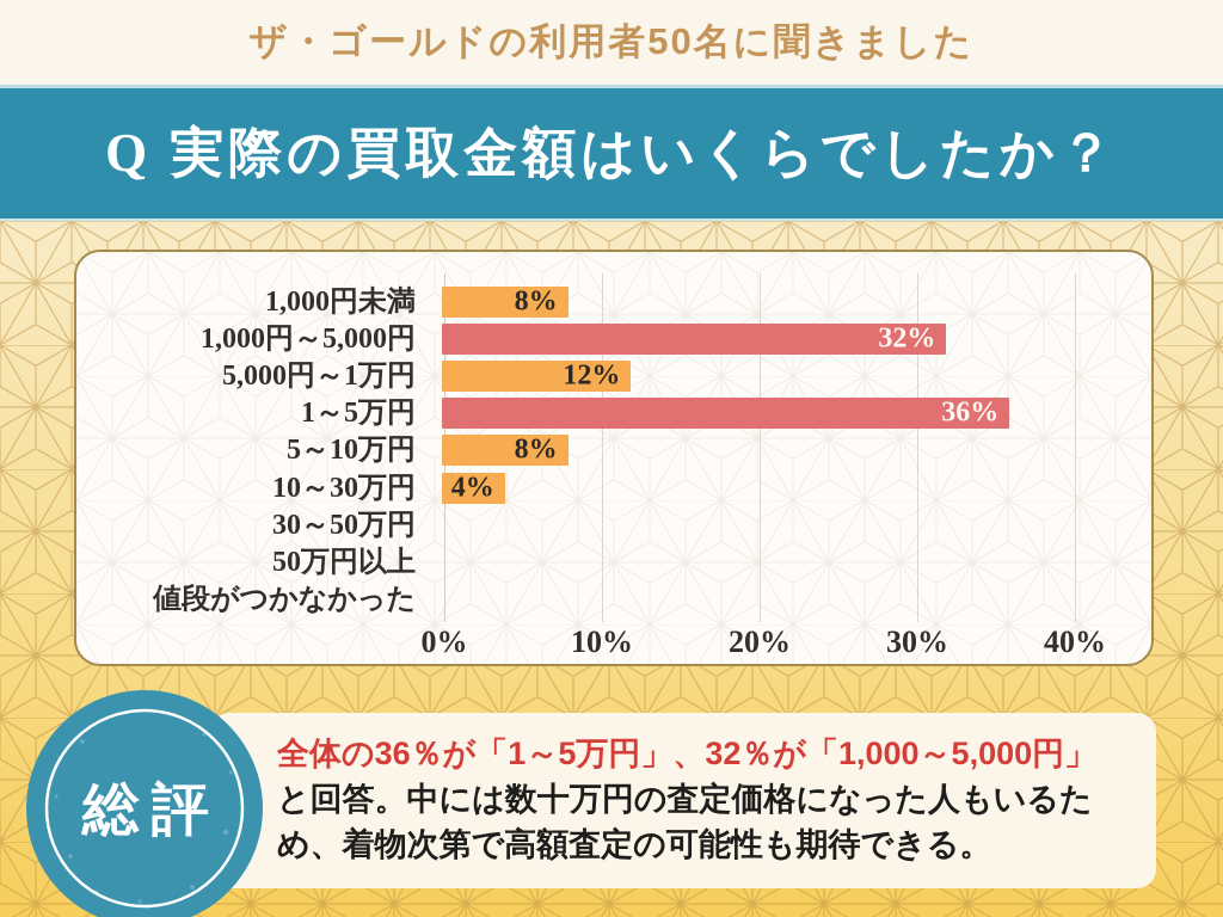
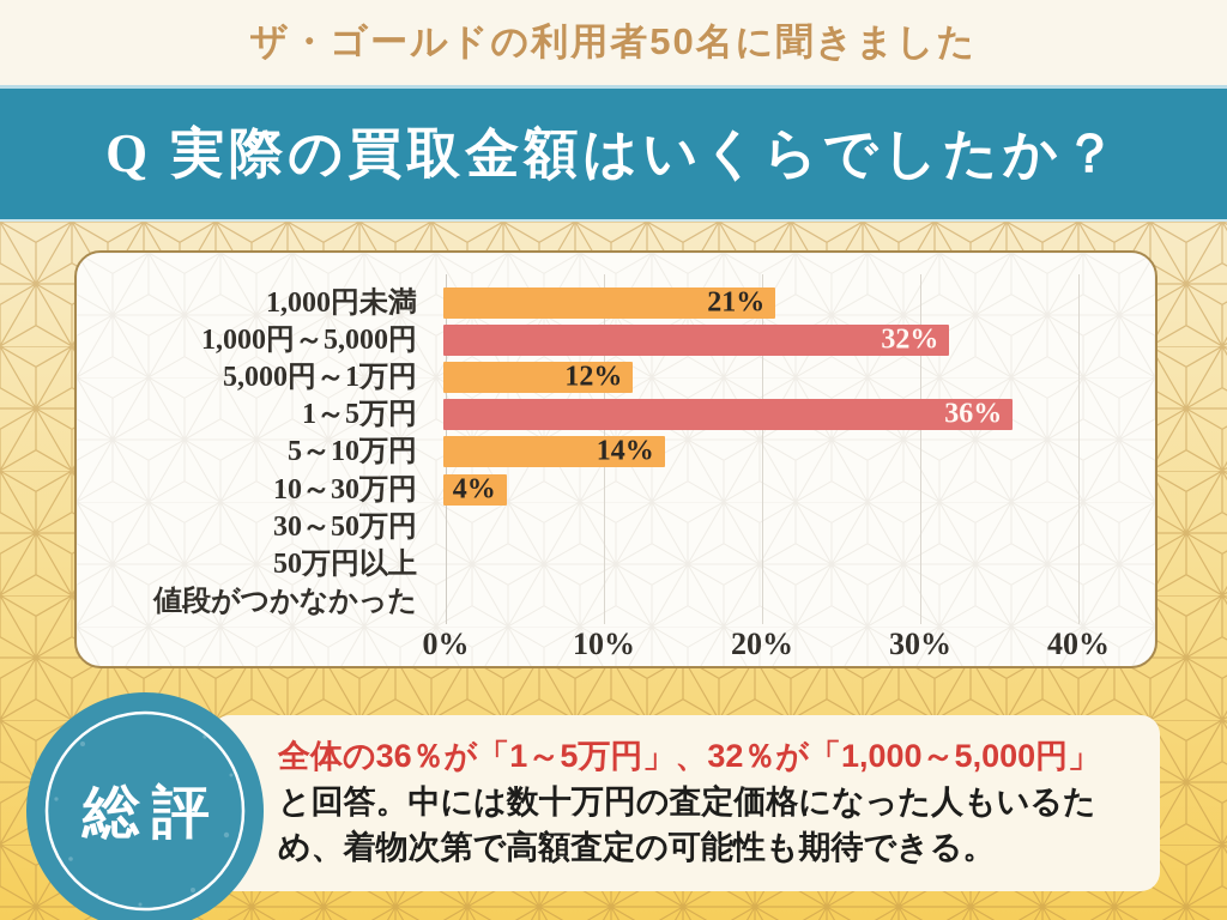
1,000円未満: 8% -> 21%
5～10万円: 8% -> 14%
